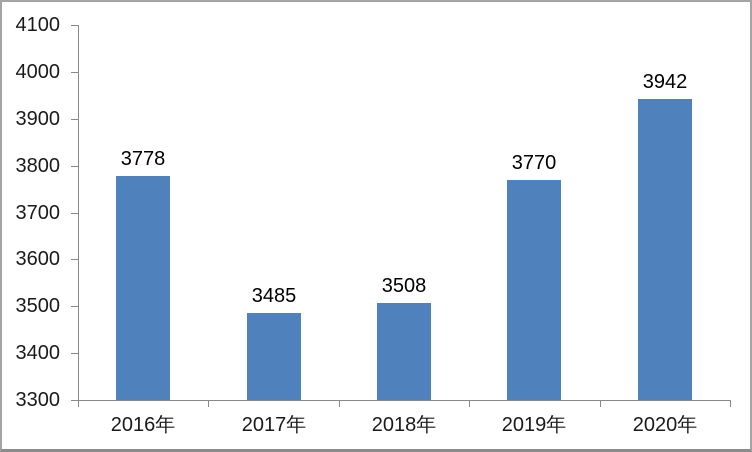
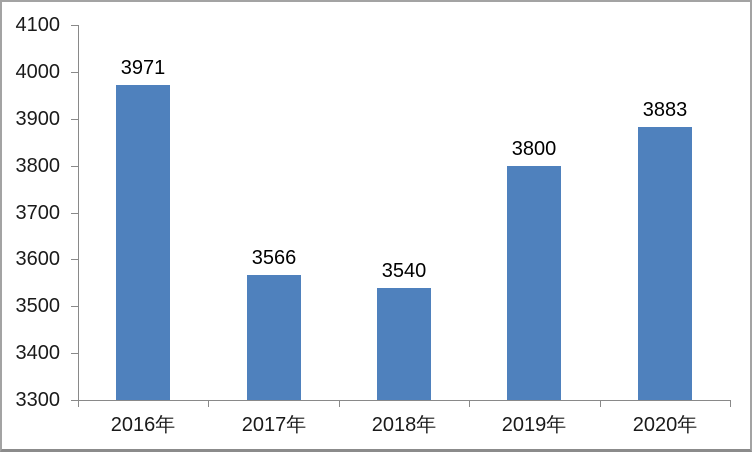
2016年: 3778 -> 3971
2017年: 3485 -> 3566
2018年: 3508 -> 3540
2019年: 3770 -> 3800
2020年: 3942 -> 3883
